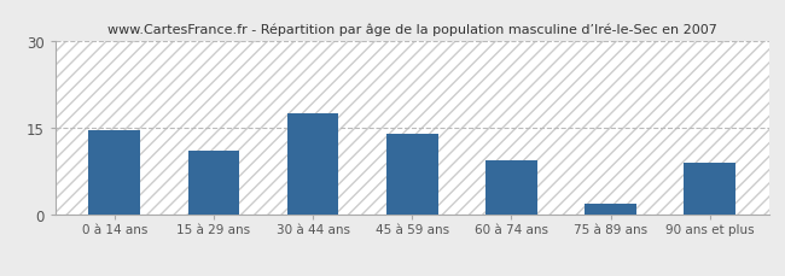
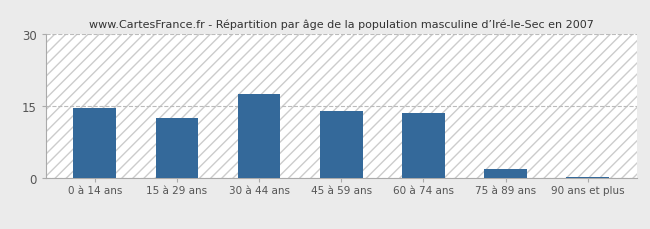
15 à 29 ans: 11.0 -> 12.5
60 à 74 ans: 9.5 -> 13.5
90 ans et plus: 9.0 -> 0.2
